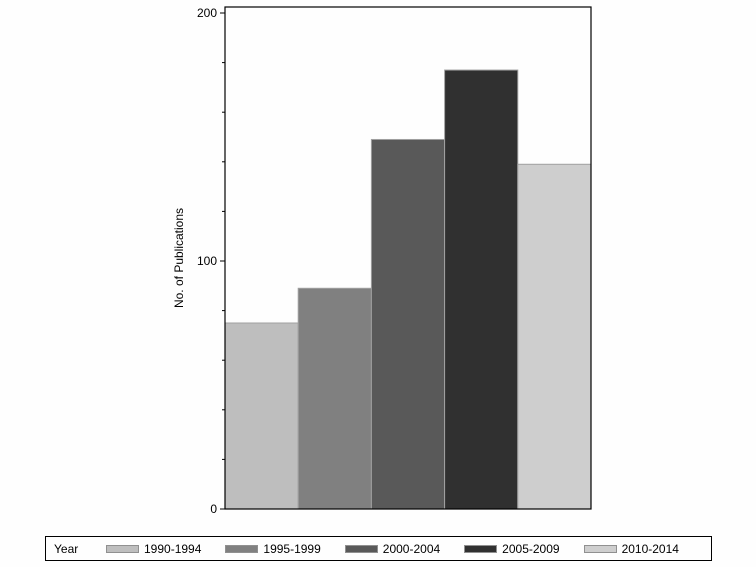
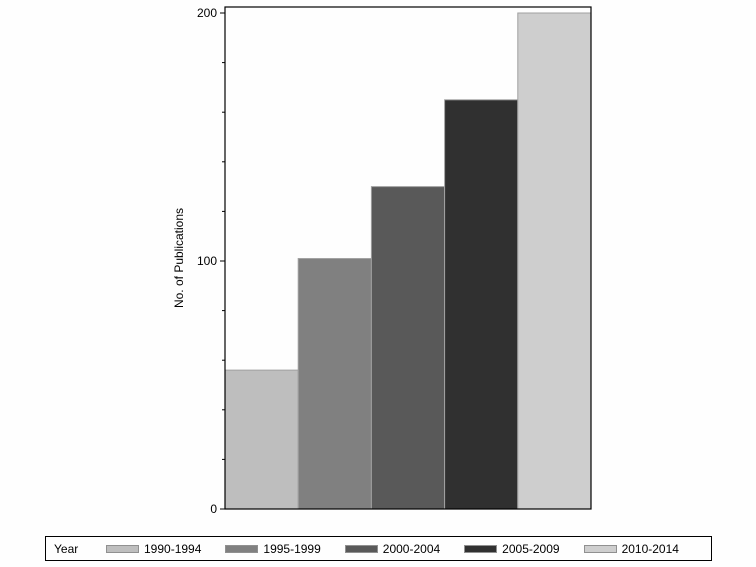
1990-1994: 75 -> 56
1995-1999: 89 -> 101
2000-2004: 149 -> 130
2005-2009: 177 -> 165
2010-2014: 139 -> 200
